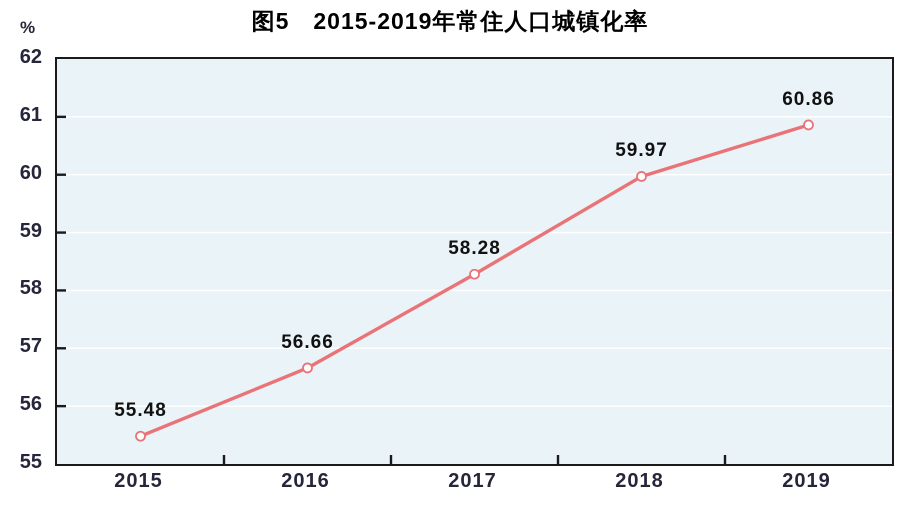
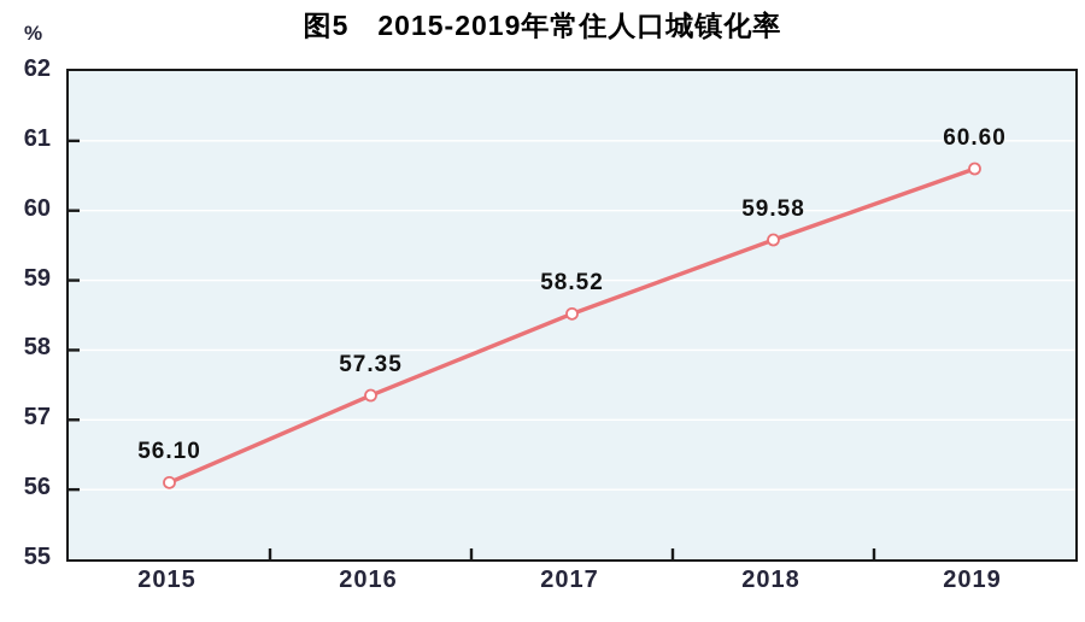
2015: 55.48 -> 56.10
2016: 56.66 -> 57.35
2017: 58.28 -> 58.52
2018: 59.97 -> 59.58
2019: 60.86 -> 60.60
